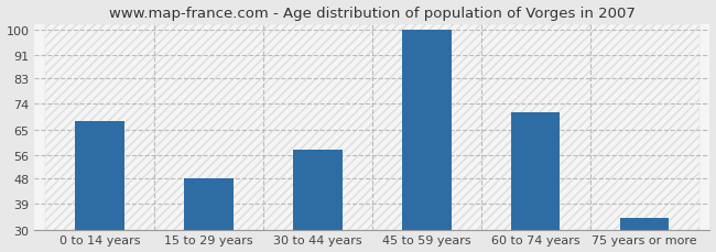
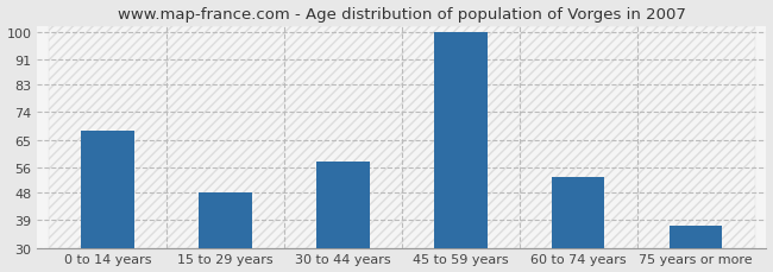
60 to 74 years: 71 -> 53
75 years or more: 34 -> 37
